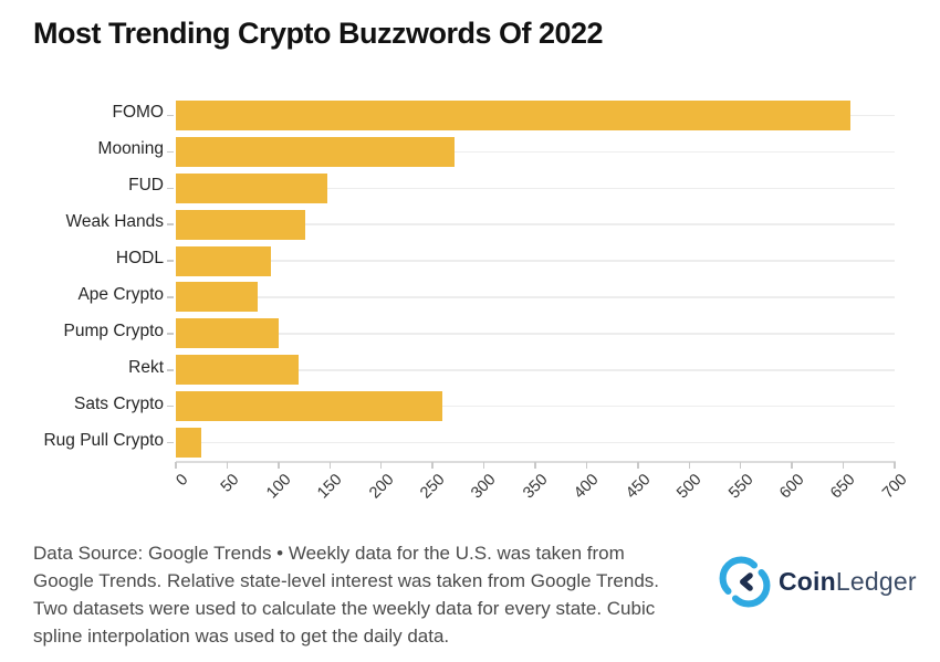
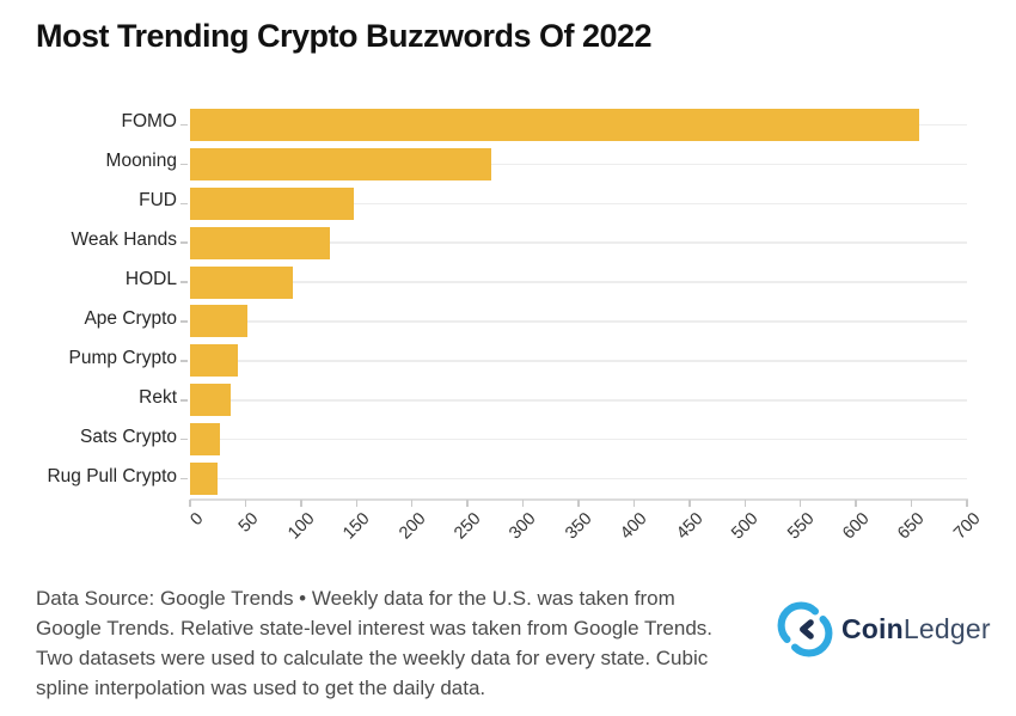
Ape Crypto: 80 -> 50
Pump Crypto: 100 -> 40
Rekt: 120 -> 40
Sats Crypto: 260 -> 30
